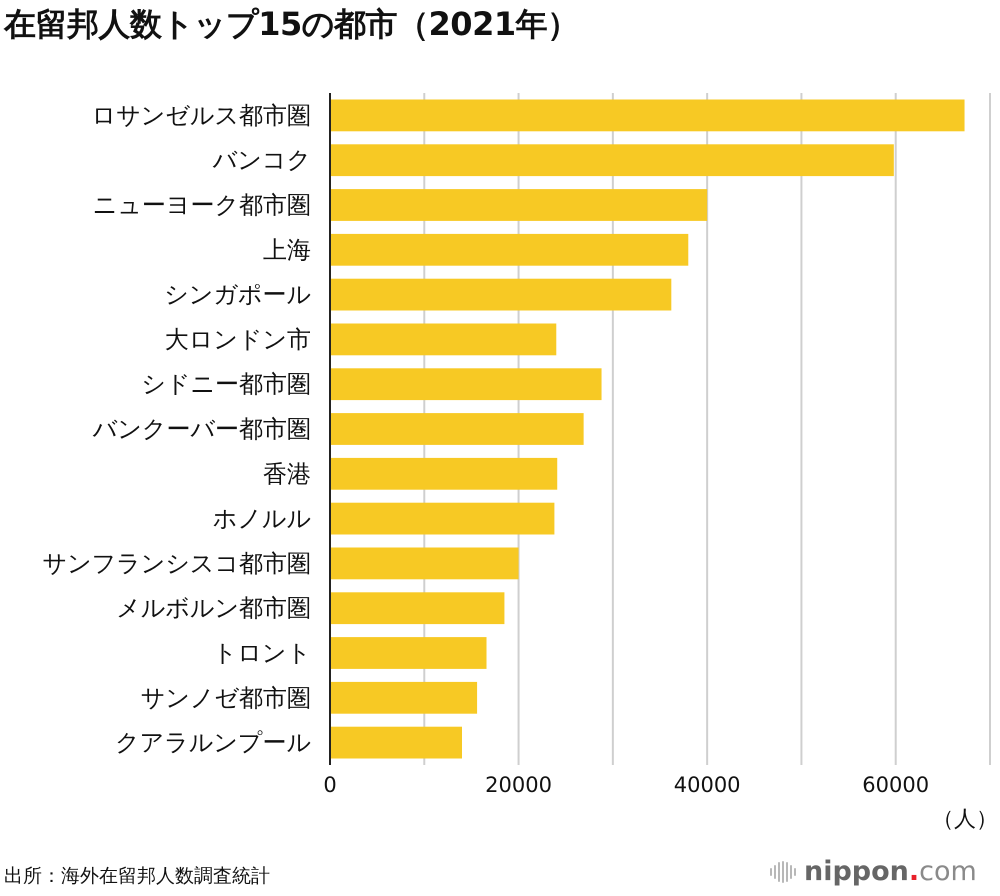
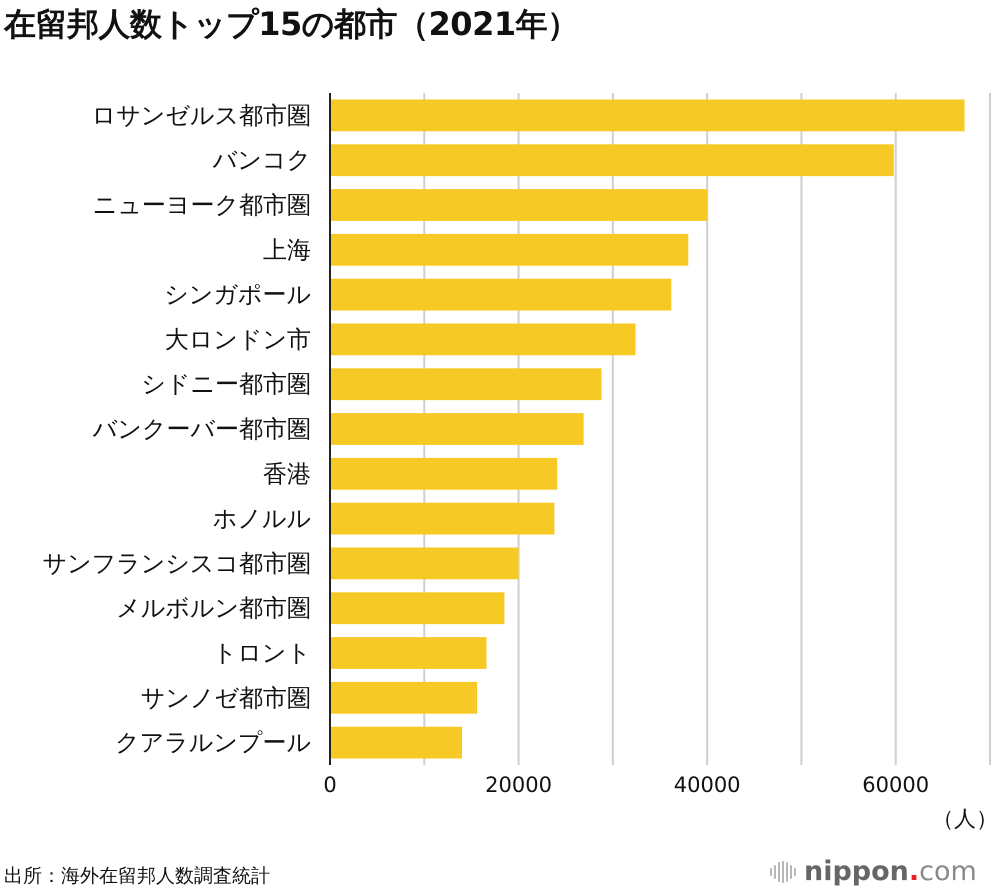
大ロンドン市: 24000 -> 32000
